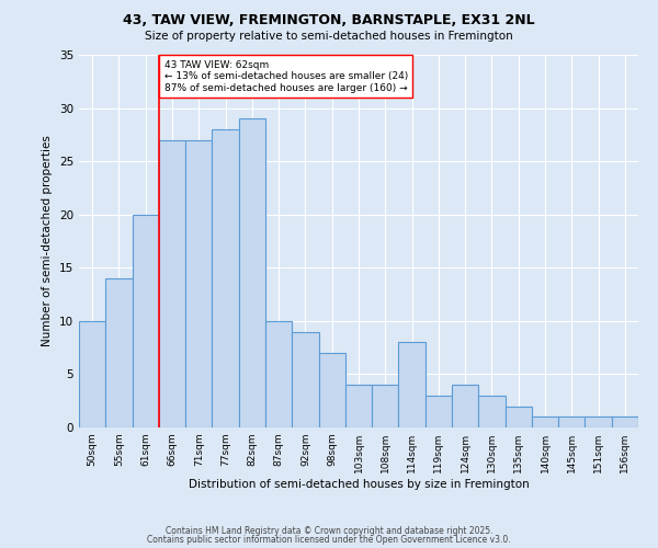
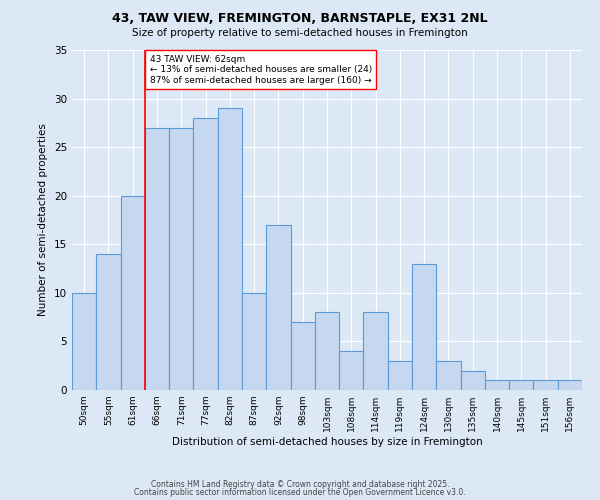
92sqm: 9 -> 17
103sqm: 4 -> 8
124sqm: 4 -> 13
